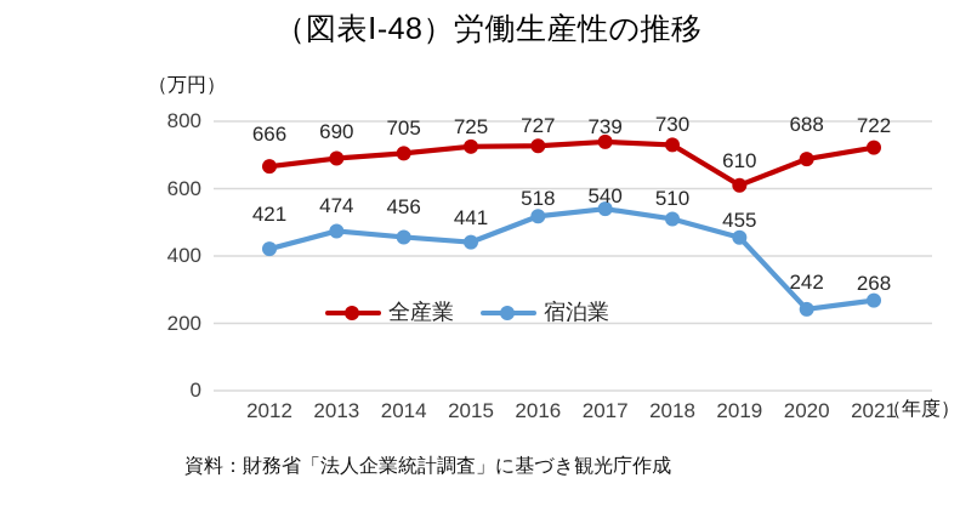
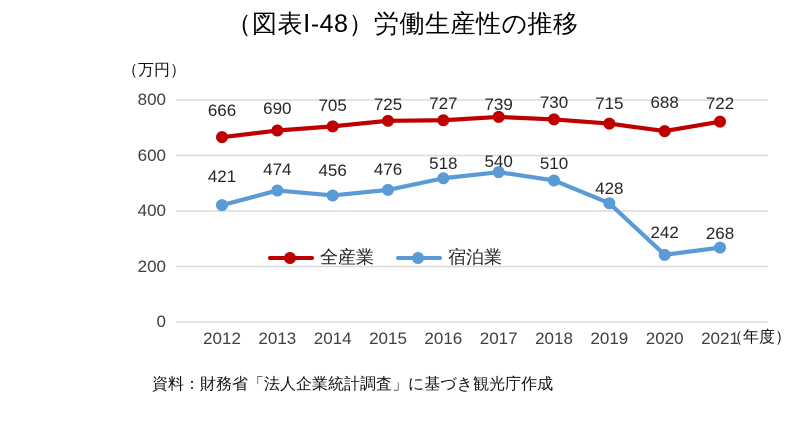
宿泊業/2015: 441 -> 476
全産業/2019: 610 -> 715
宿泊業/2019: 455 -> 428
